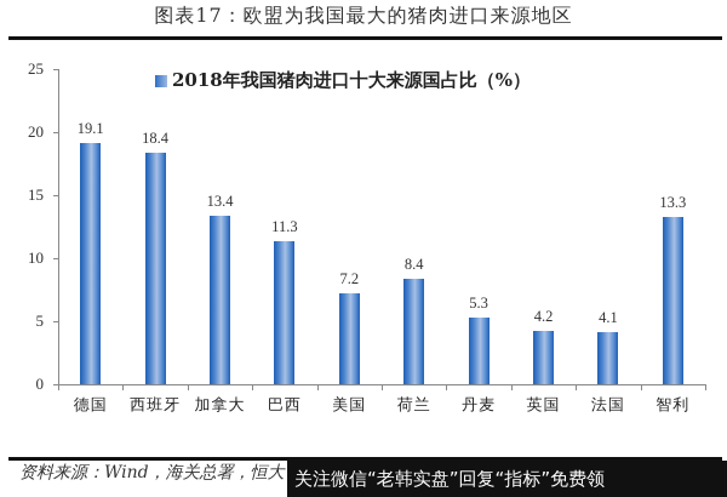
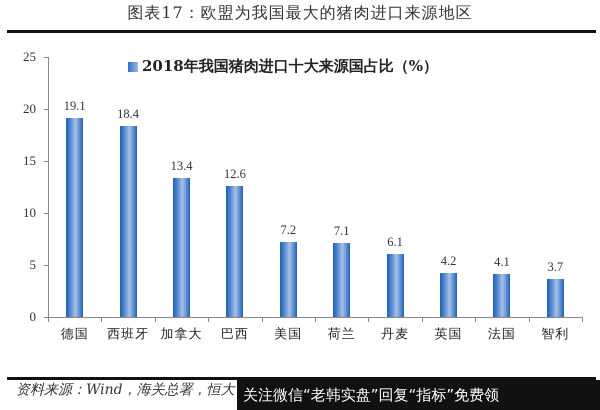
巴西: 11.3 -> 12.6
荷兰: 8.4 -> 7.1
丹麦: 5.3 -> 6.1
智利: 13.3 -> 3.7
